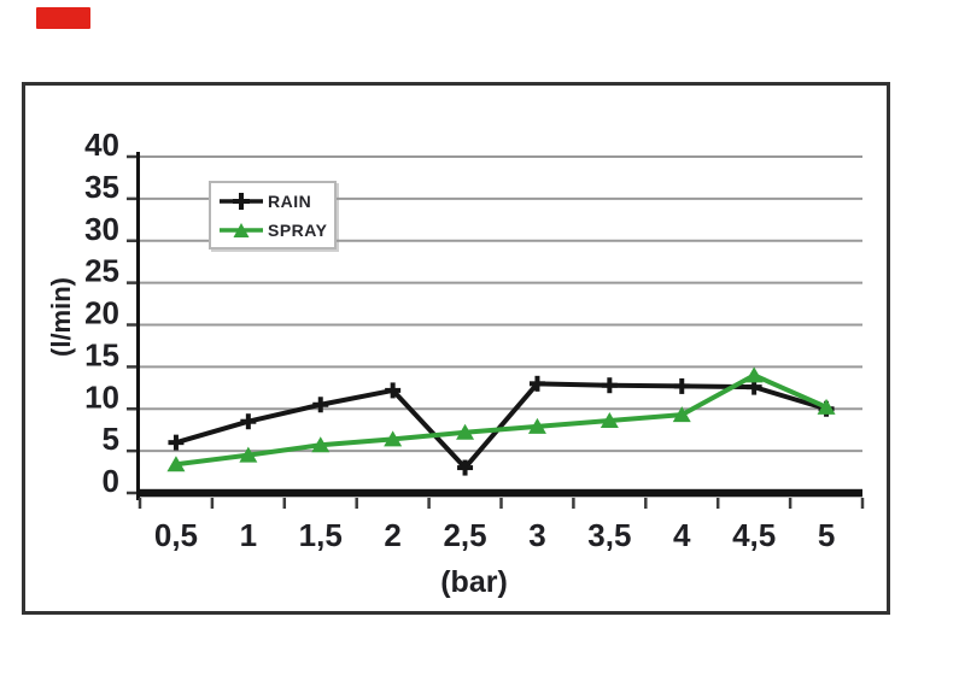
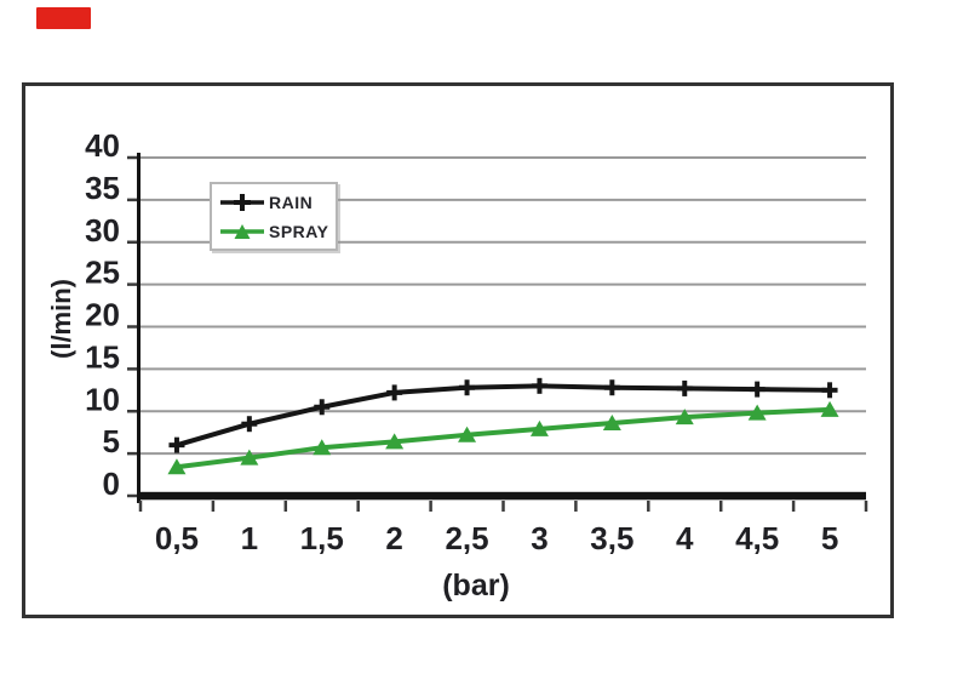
RAIN/2,5: 3 -> 13
SPRAY/4,5: 14 -> 10
RAIN/5: 10 -> 12
